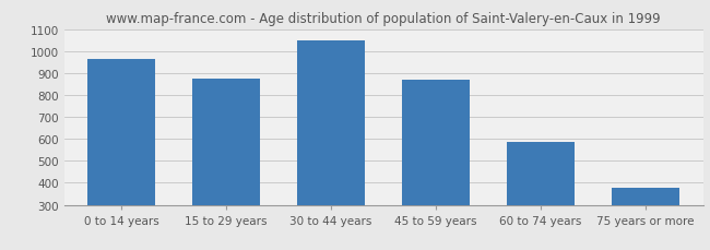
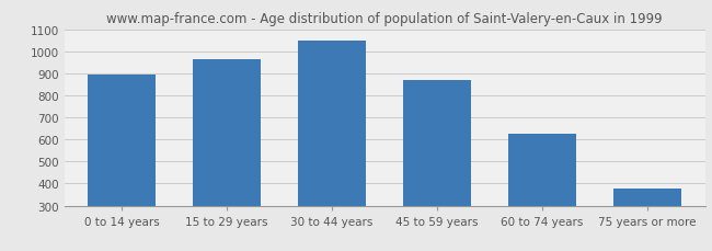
0 to 14 years: 965 -> 895
15 to 29 years: 875 -> 965
60 to 74 years: 585 -> 625
